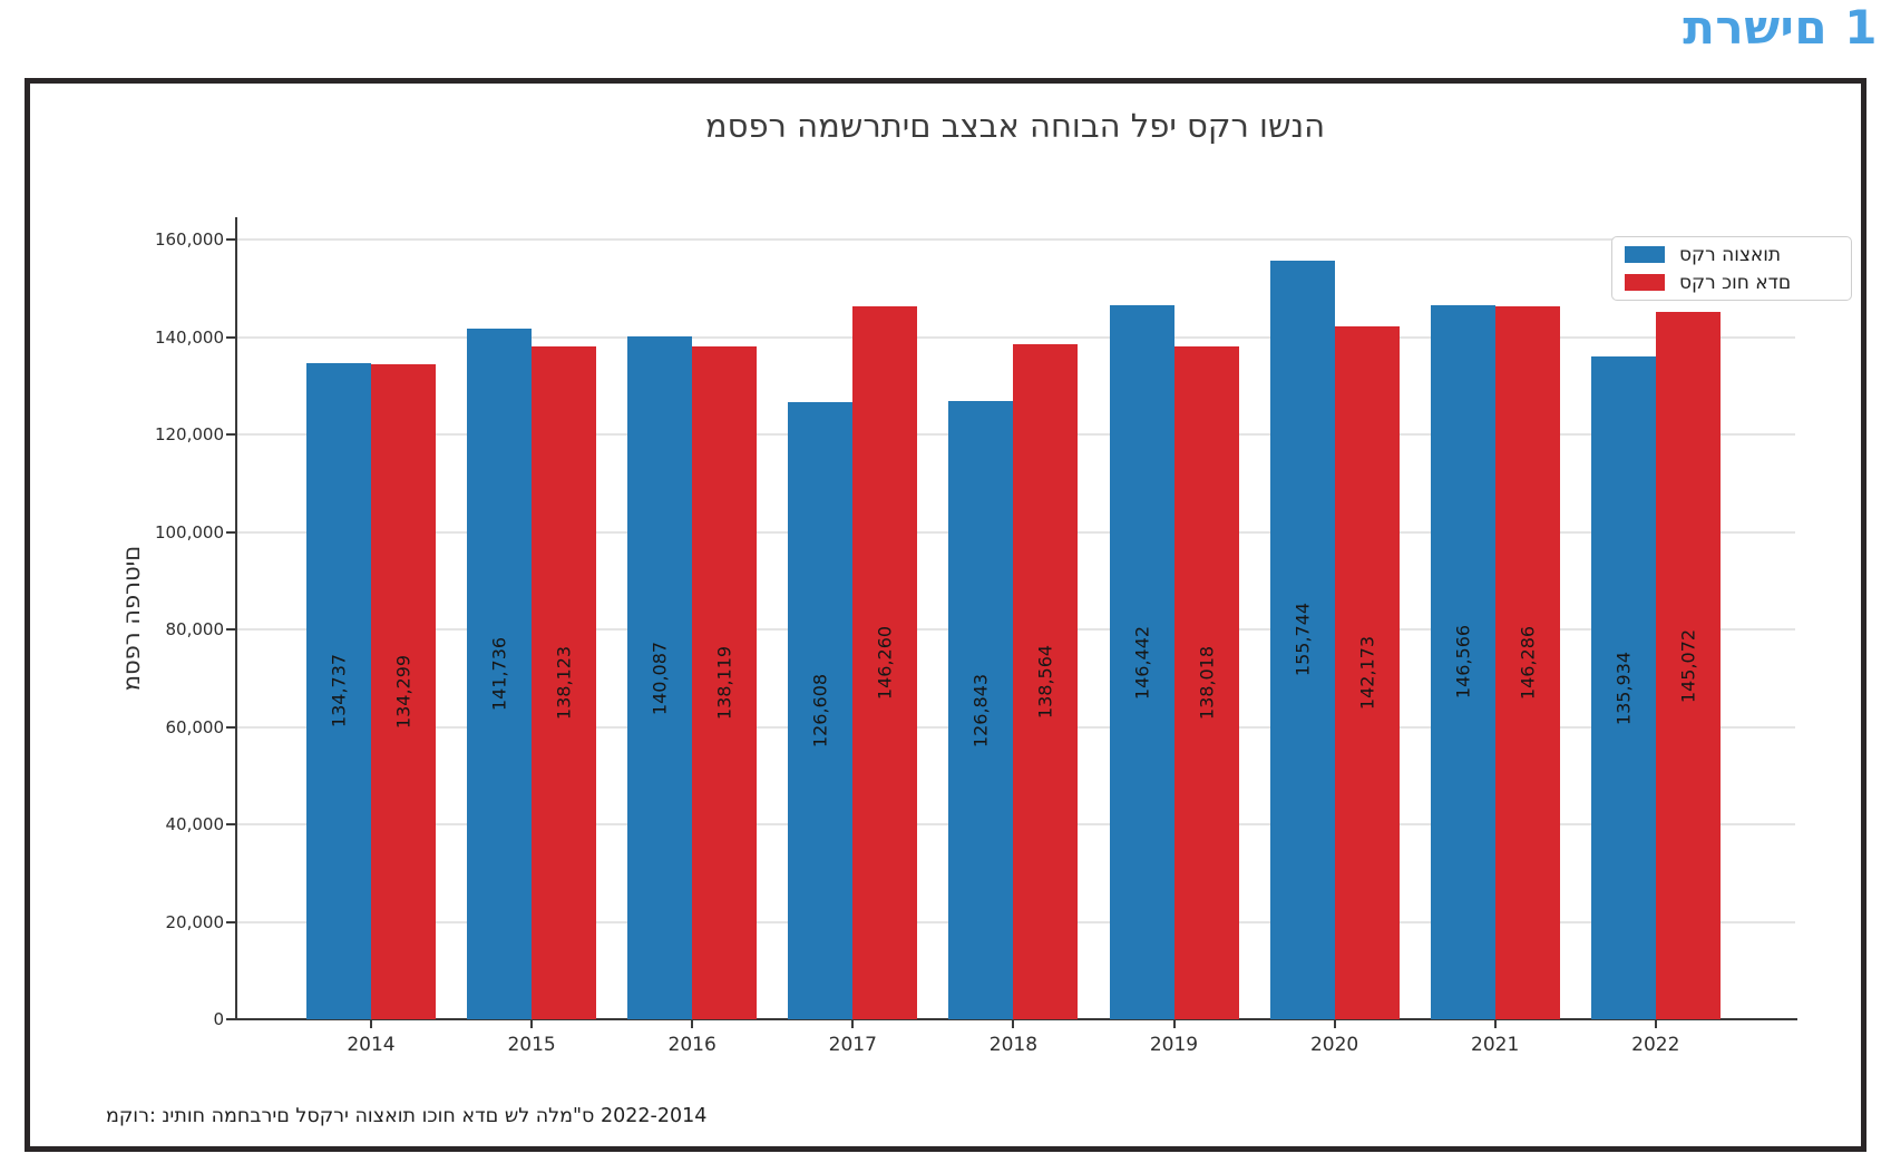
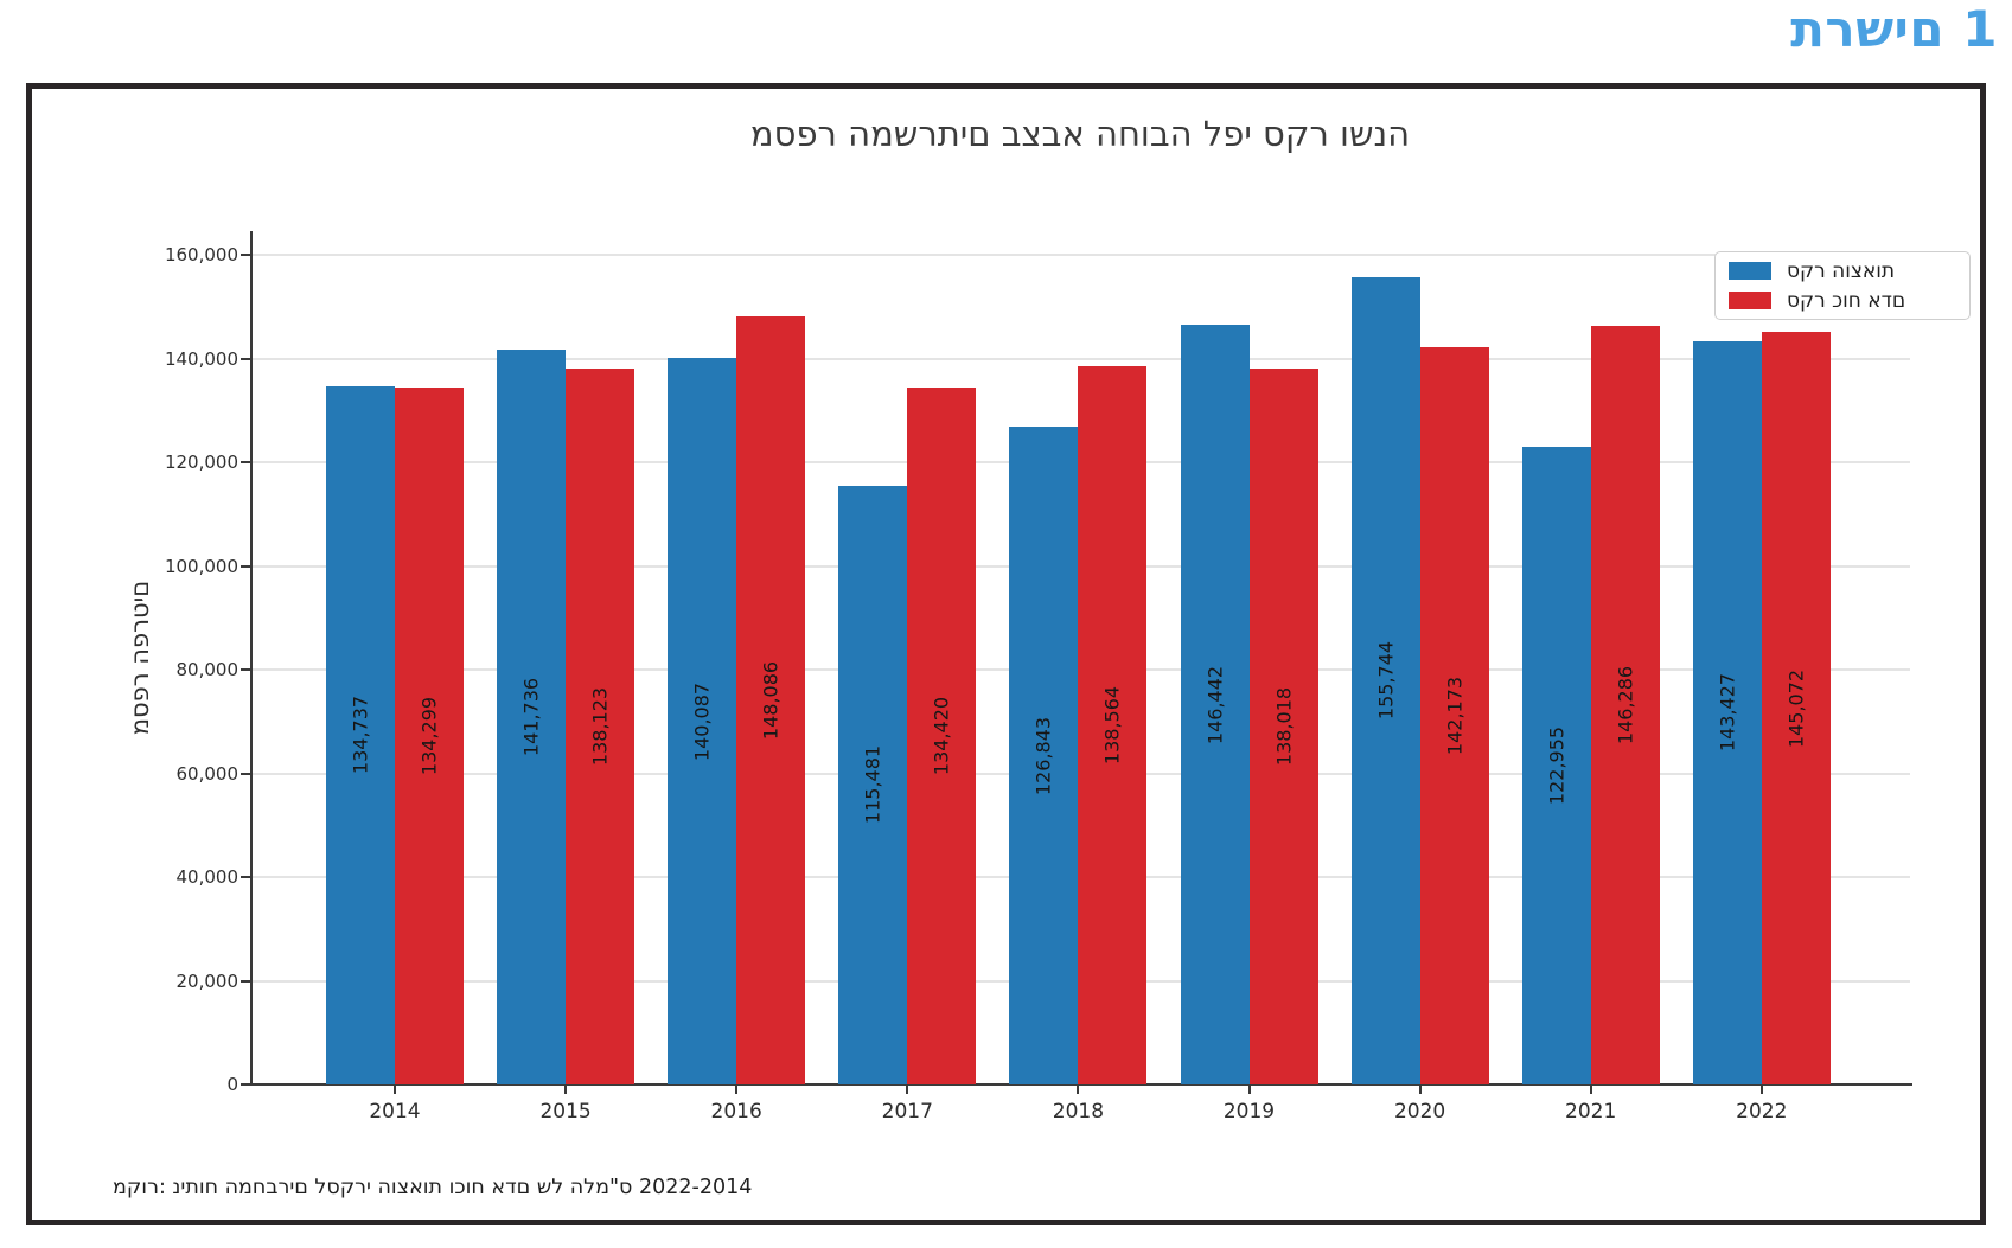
סקר כוח אדם/2016: 138,119 -> 148,086
סקר הוצאות/2017: 126,608 -> 115,481
סקר כוח אדם/2017: 146,260 -> 134,420
סקר הוצאות/2021: 146,566 -> 122,955
סקר הוצאות/2022: 135,934 -> 143,427
